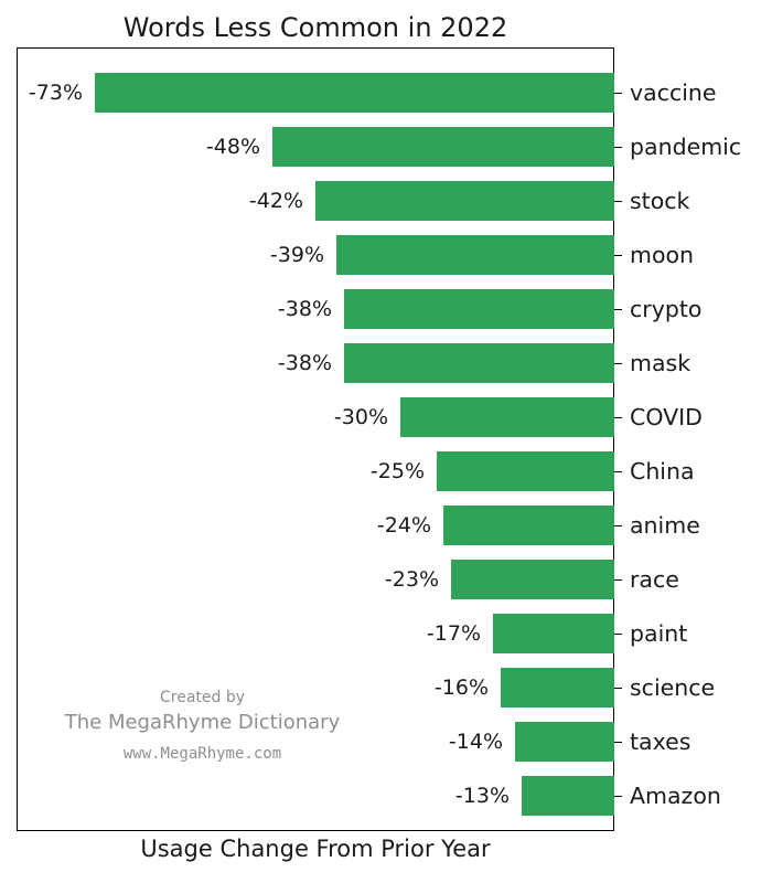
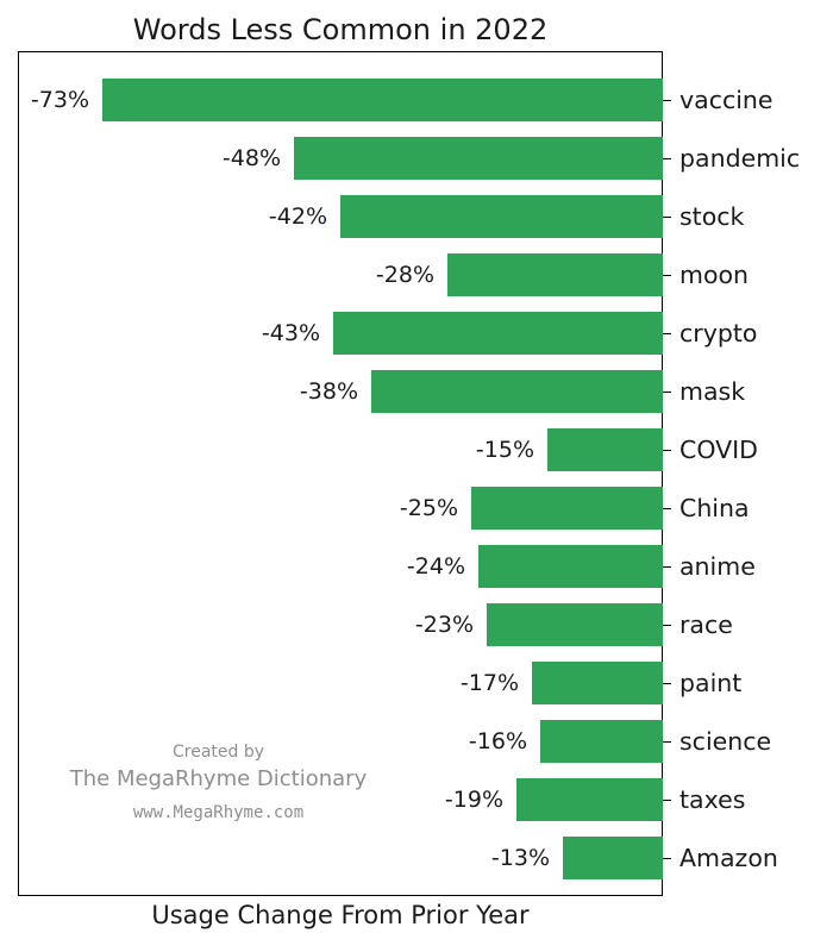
moon: -39% -> -28%
crypto: -38% -> -43%
COVID: -30% -> -15%
taxes: -14% -> -19%
